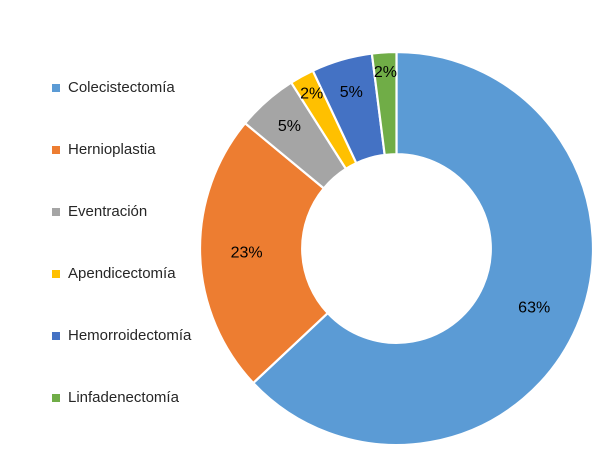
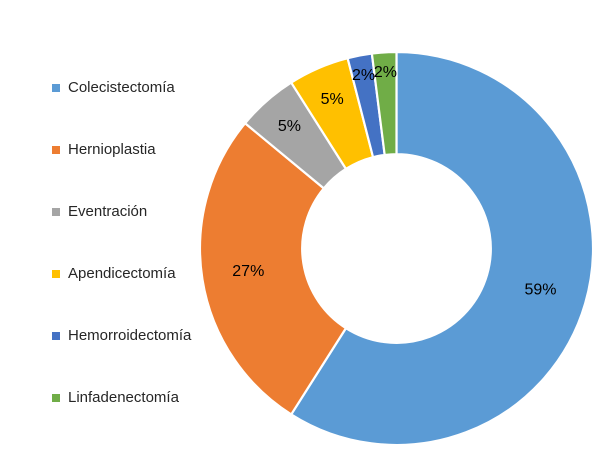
Colecistectomía: 63% -> 59%
Hernioplastia: 23% -> 27%
Apendicectomía: 2% -> 5%
Hemorroidectomía: 5% -> 2%
